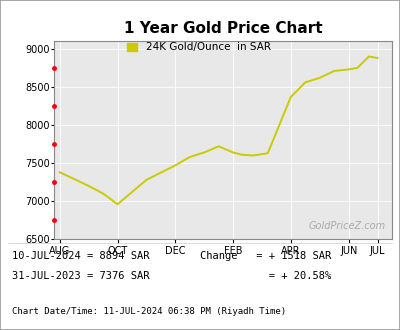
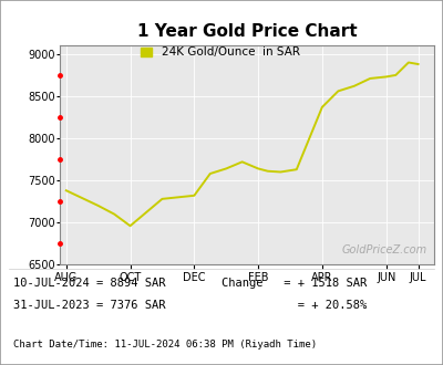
DEC: 7470 -> 7320
